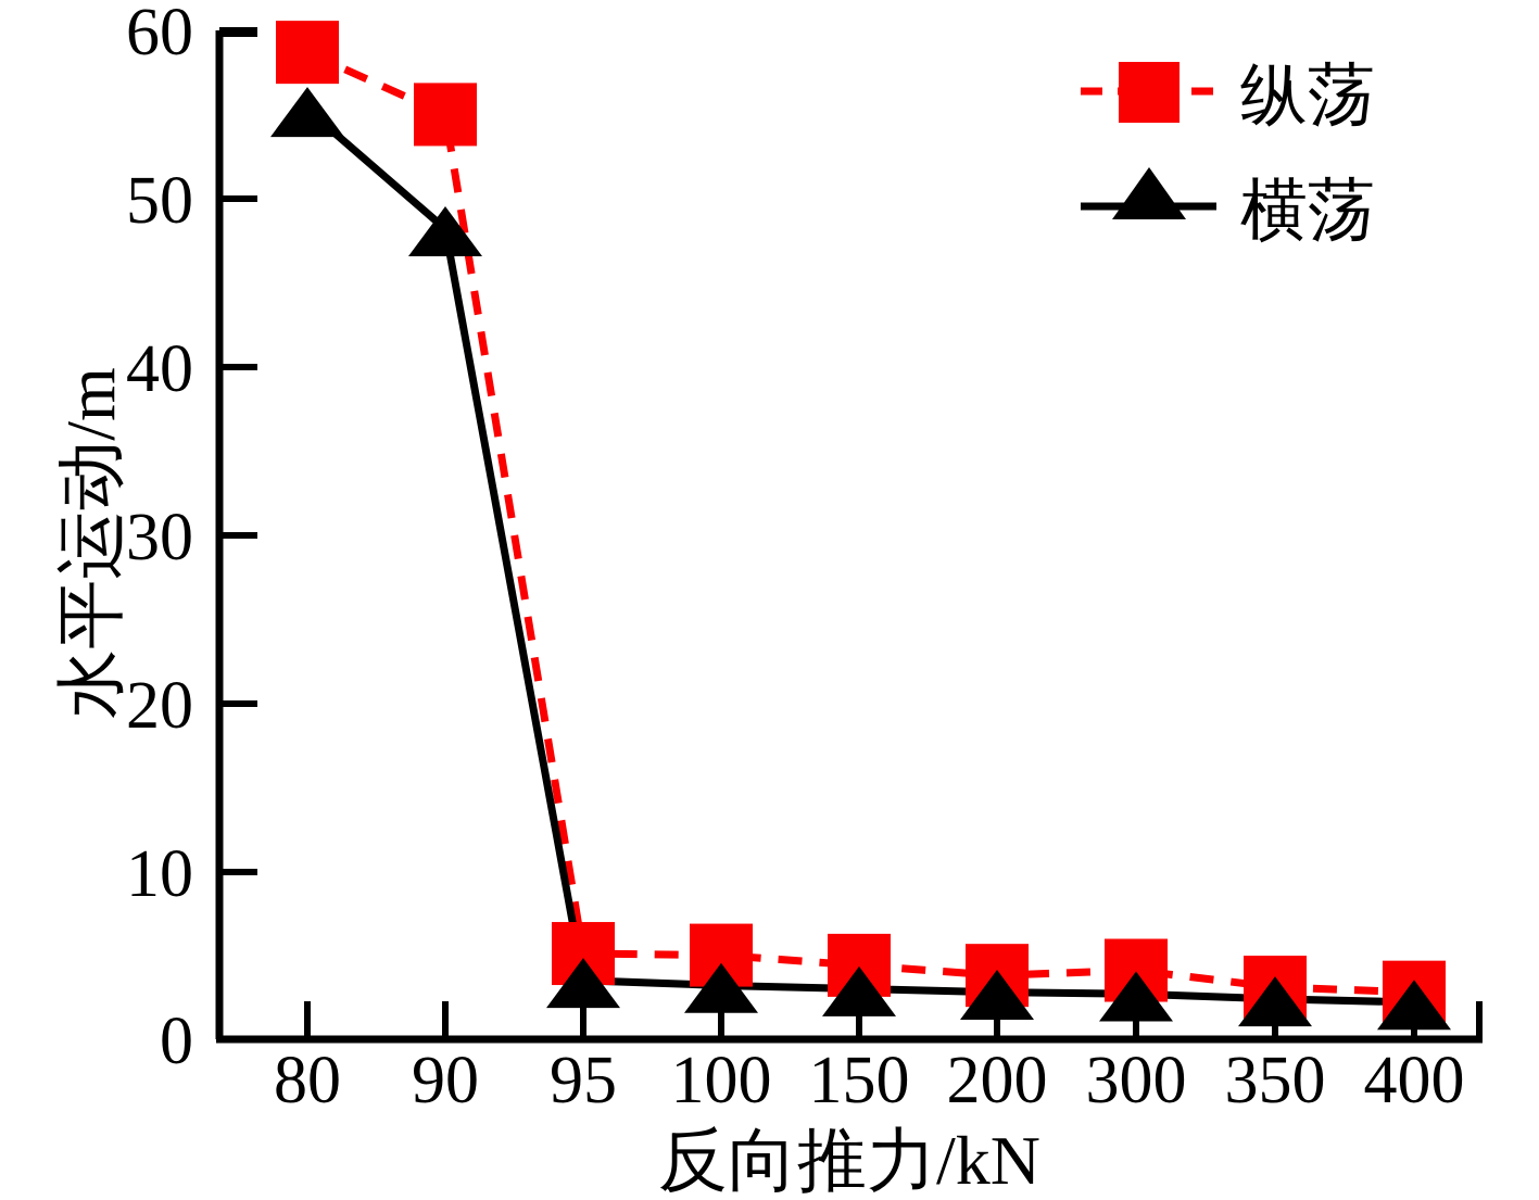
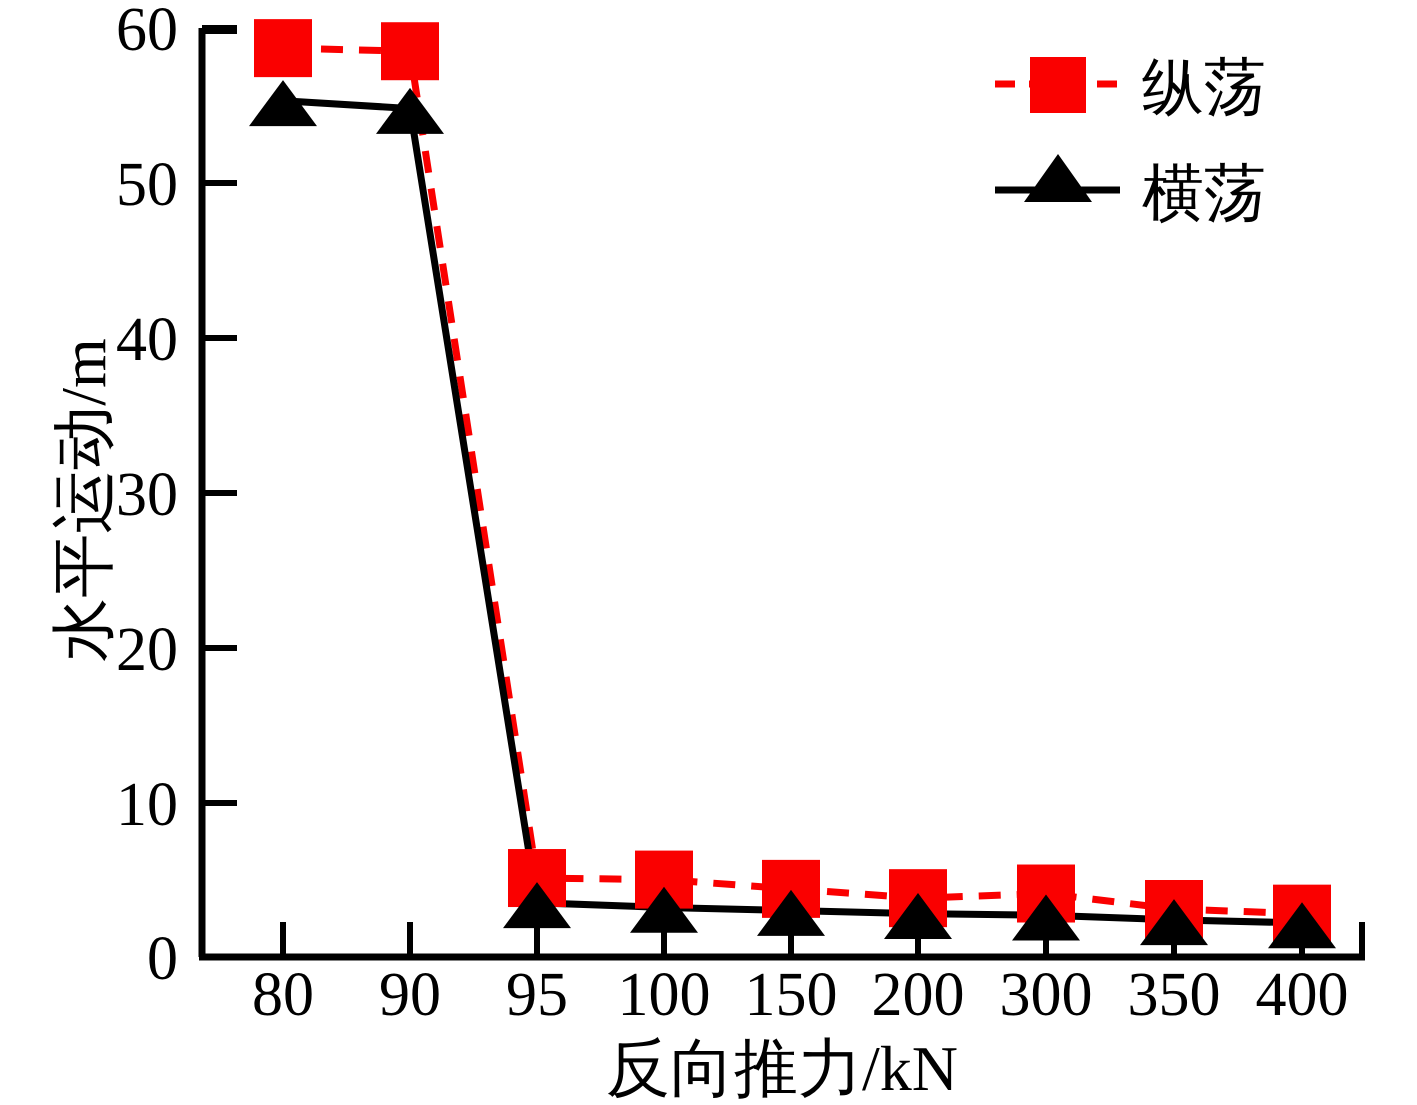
纵荡/90: 55.0 -> 58.5
横荡/90: 48.2 -> 54.8
